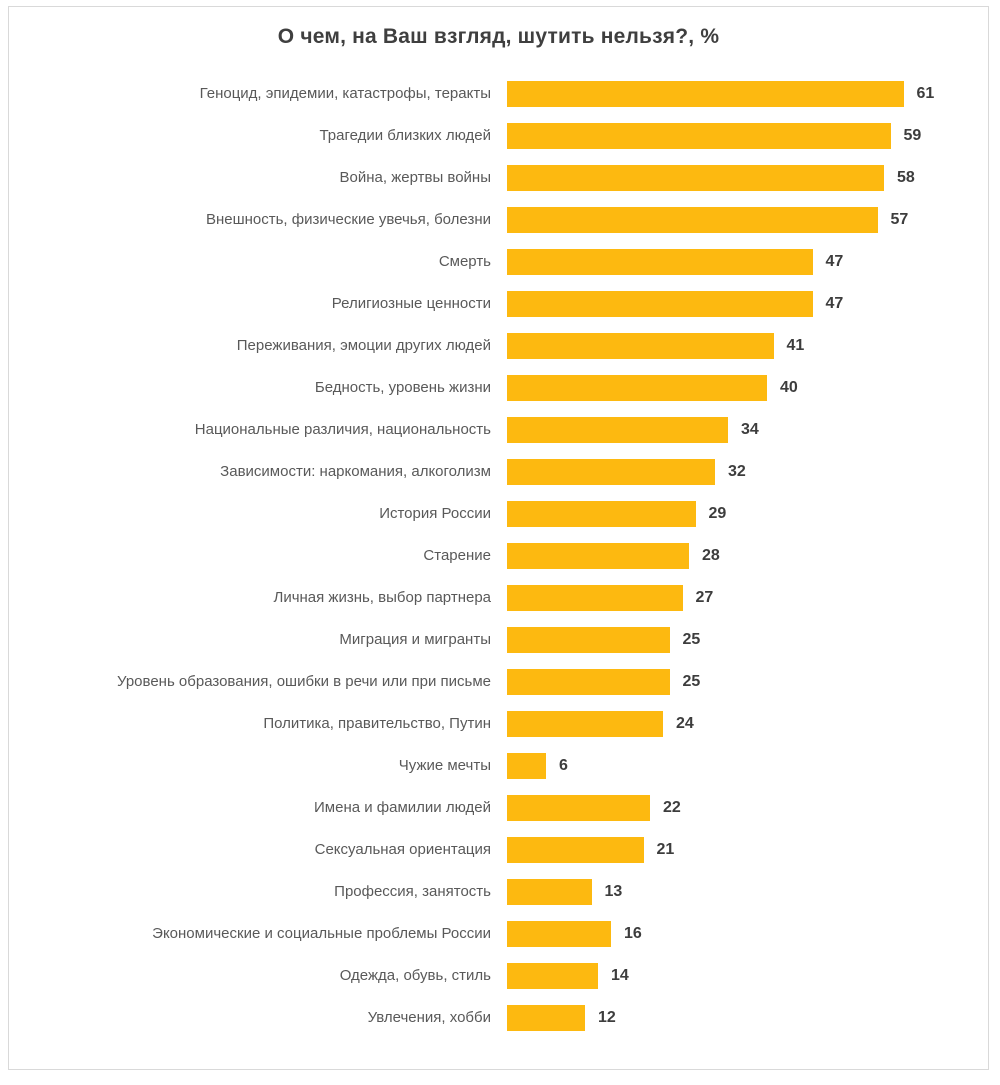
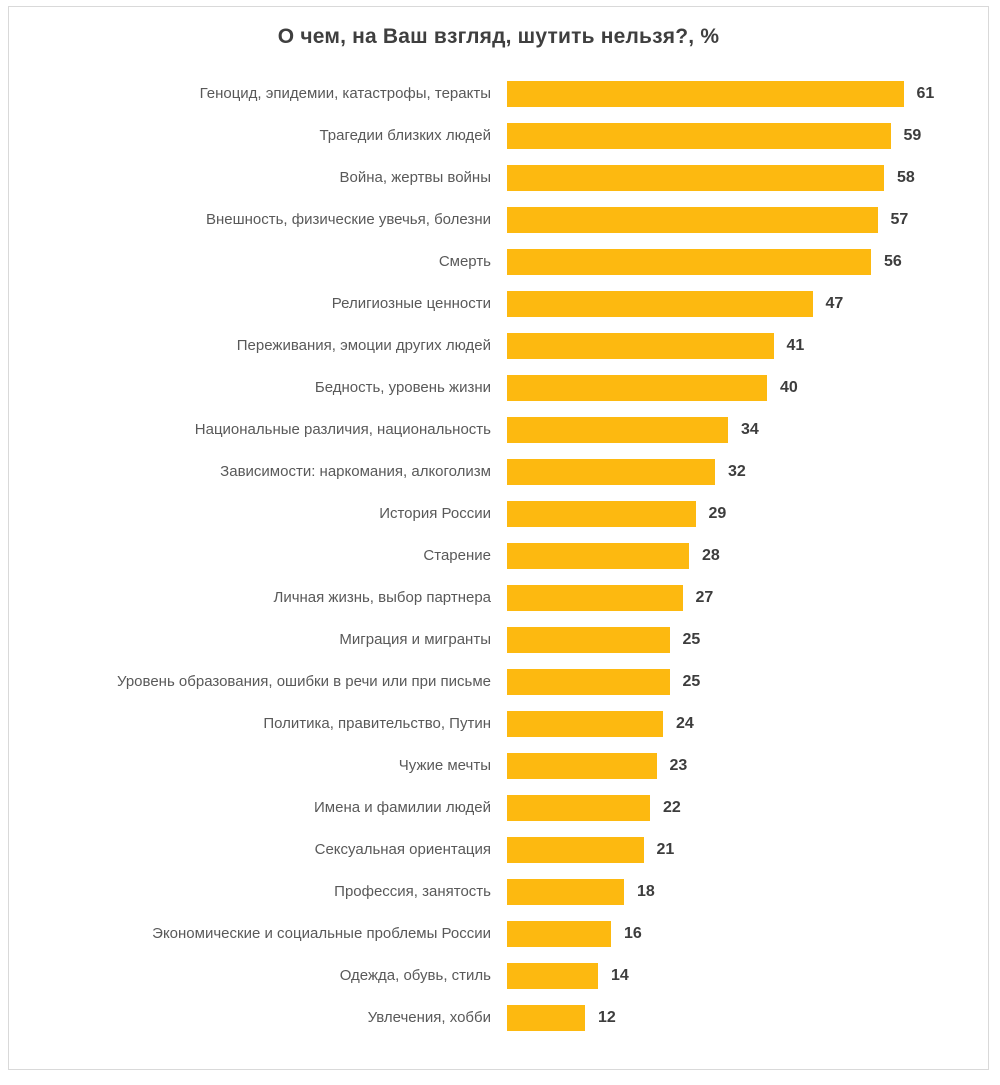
Смерть: 47 -> 56
Чужие мечты: 6 -> 23
Профессия, занятость: 13 -> 18
